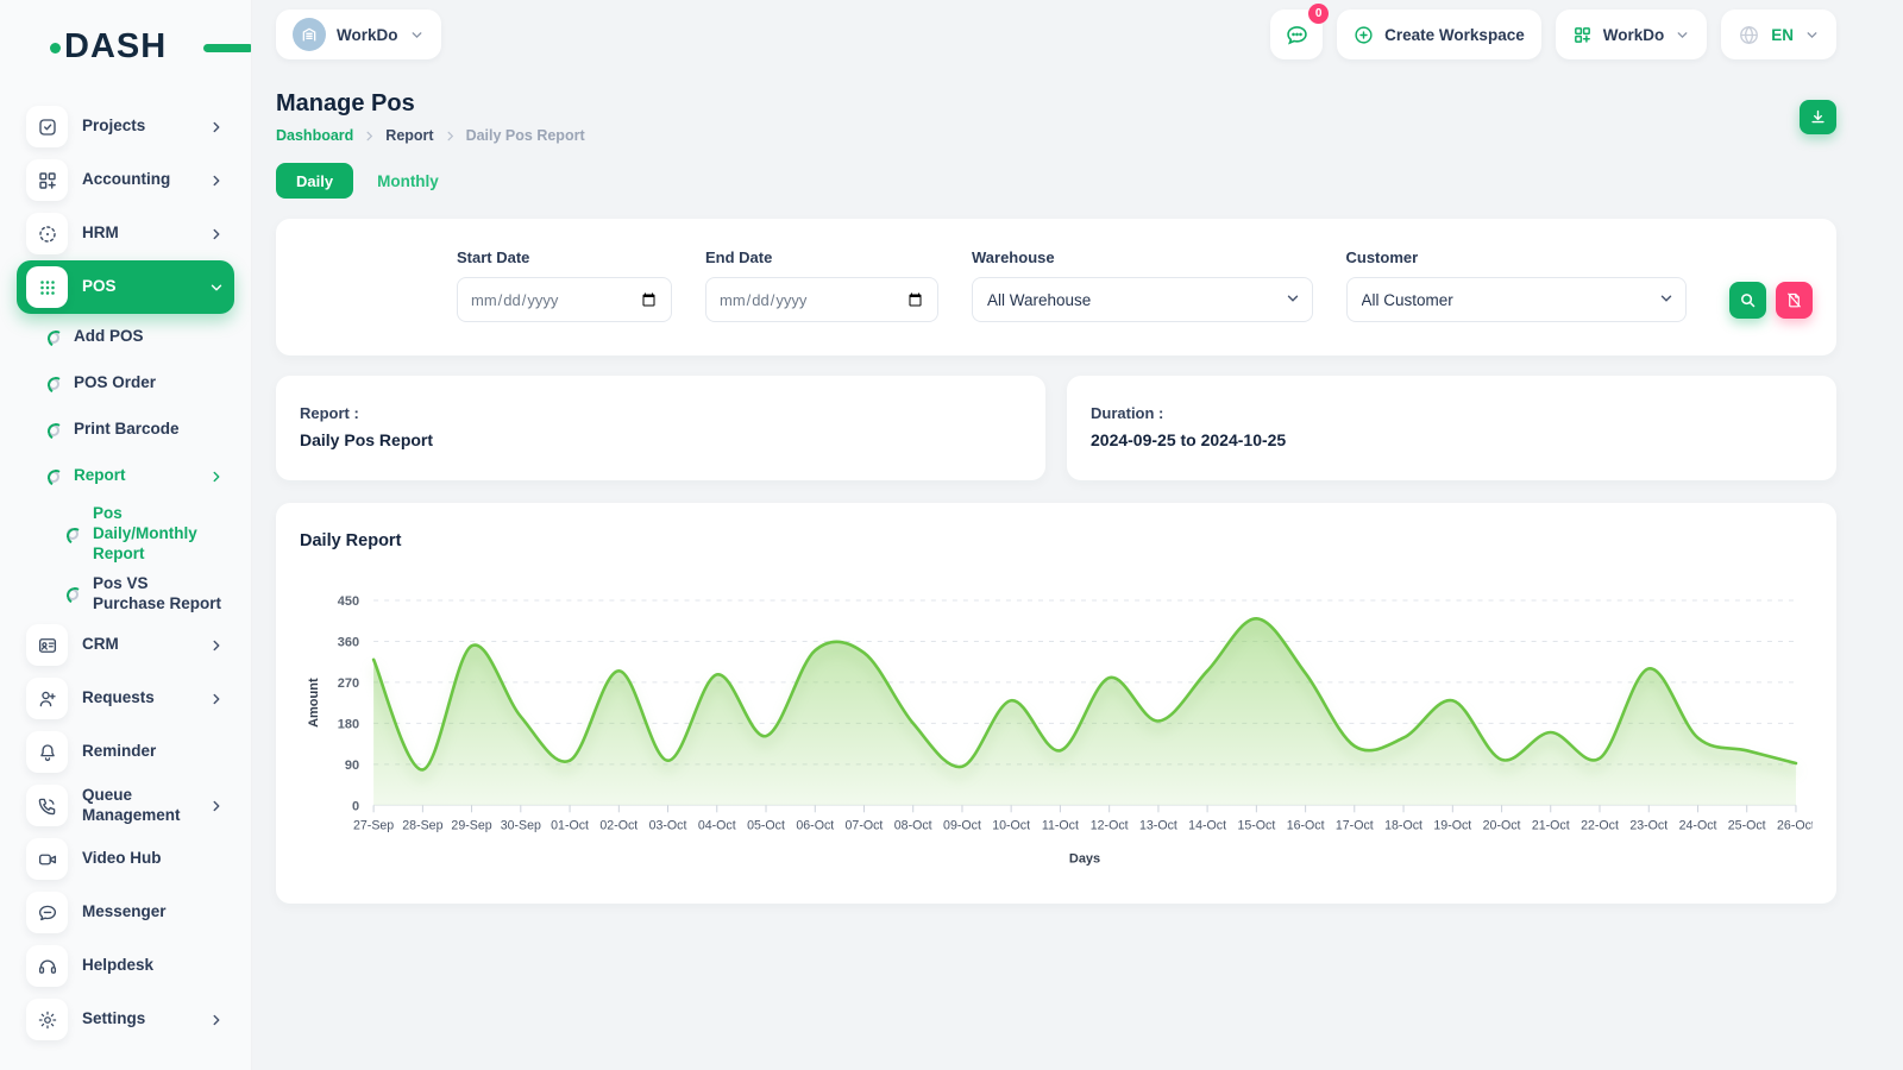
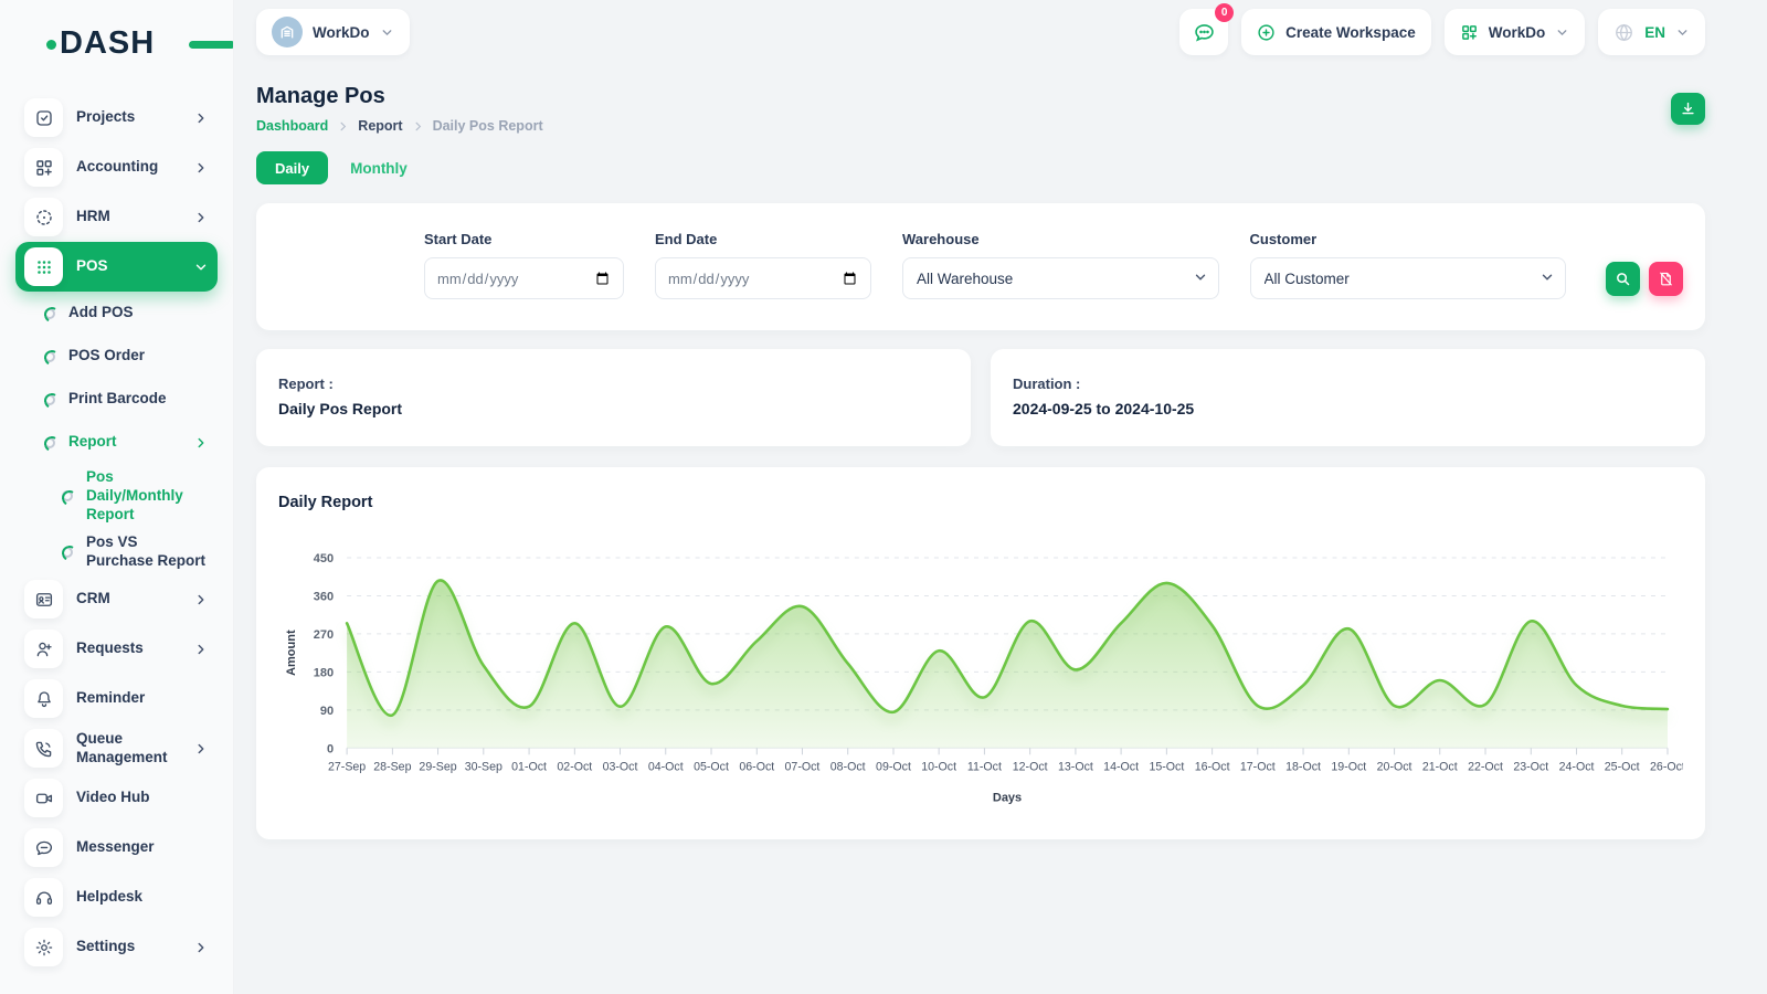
27-Sep: 320 -> 300
29-Sep: 350 -> 400
06-Oct: 340 -> 250
08-Oct: 180 -> 200
12-Oct: 280 -> 300
15-Oct: 410 -> 390
17-Oct: 130 -> 100
19-Oct: 230 -> 280
25-Oct: 120 -> 100
